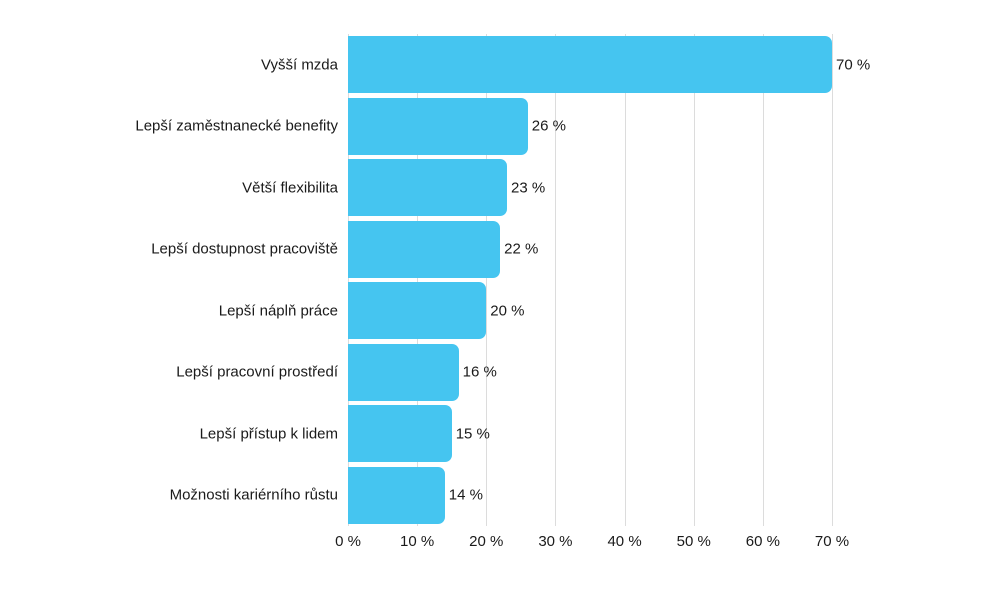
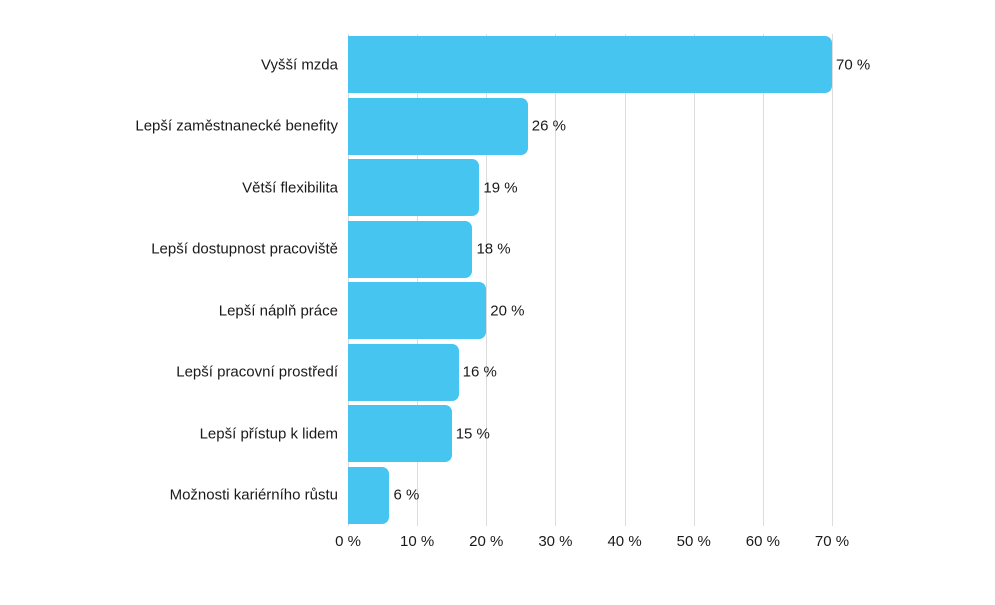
Větší flexibilita: 23 -> 19
Lepší dostupnost pracoviště: 22 -> 18
Možnosti kariérního růstu: 14 -> 6
